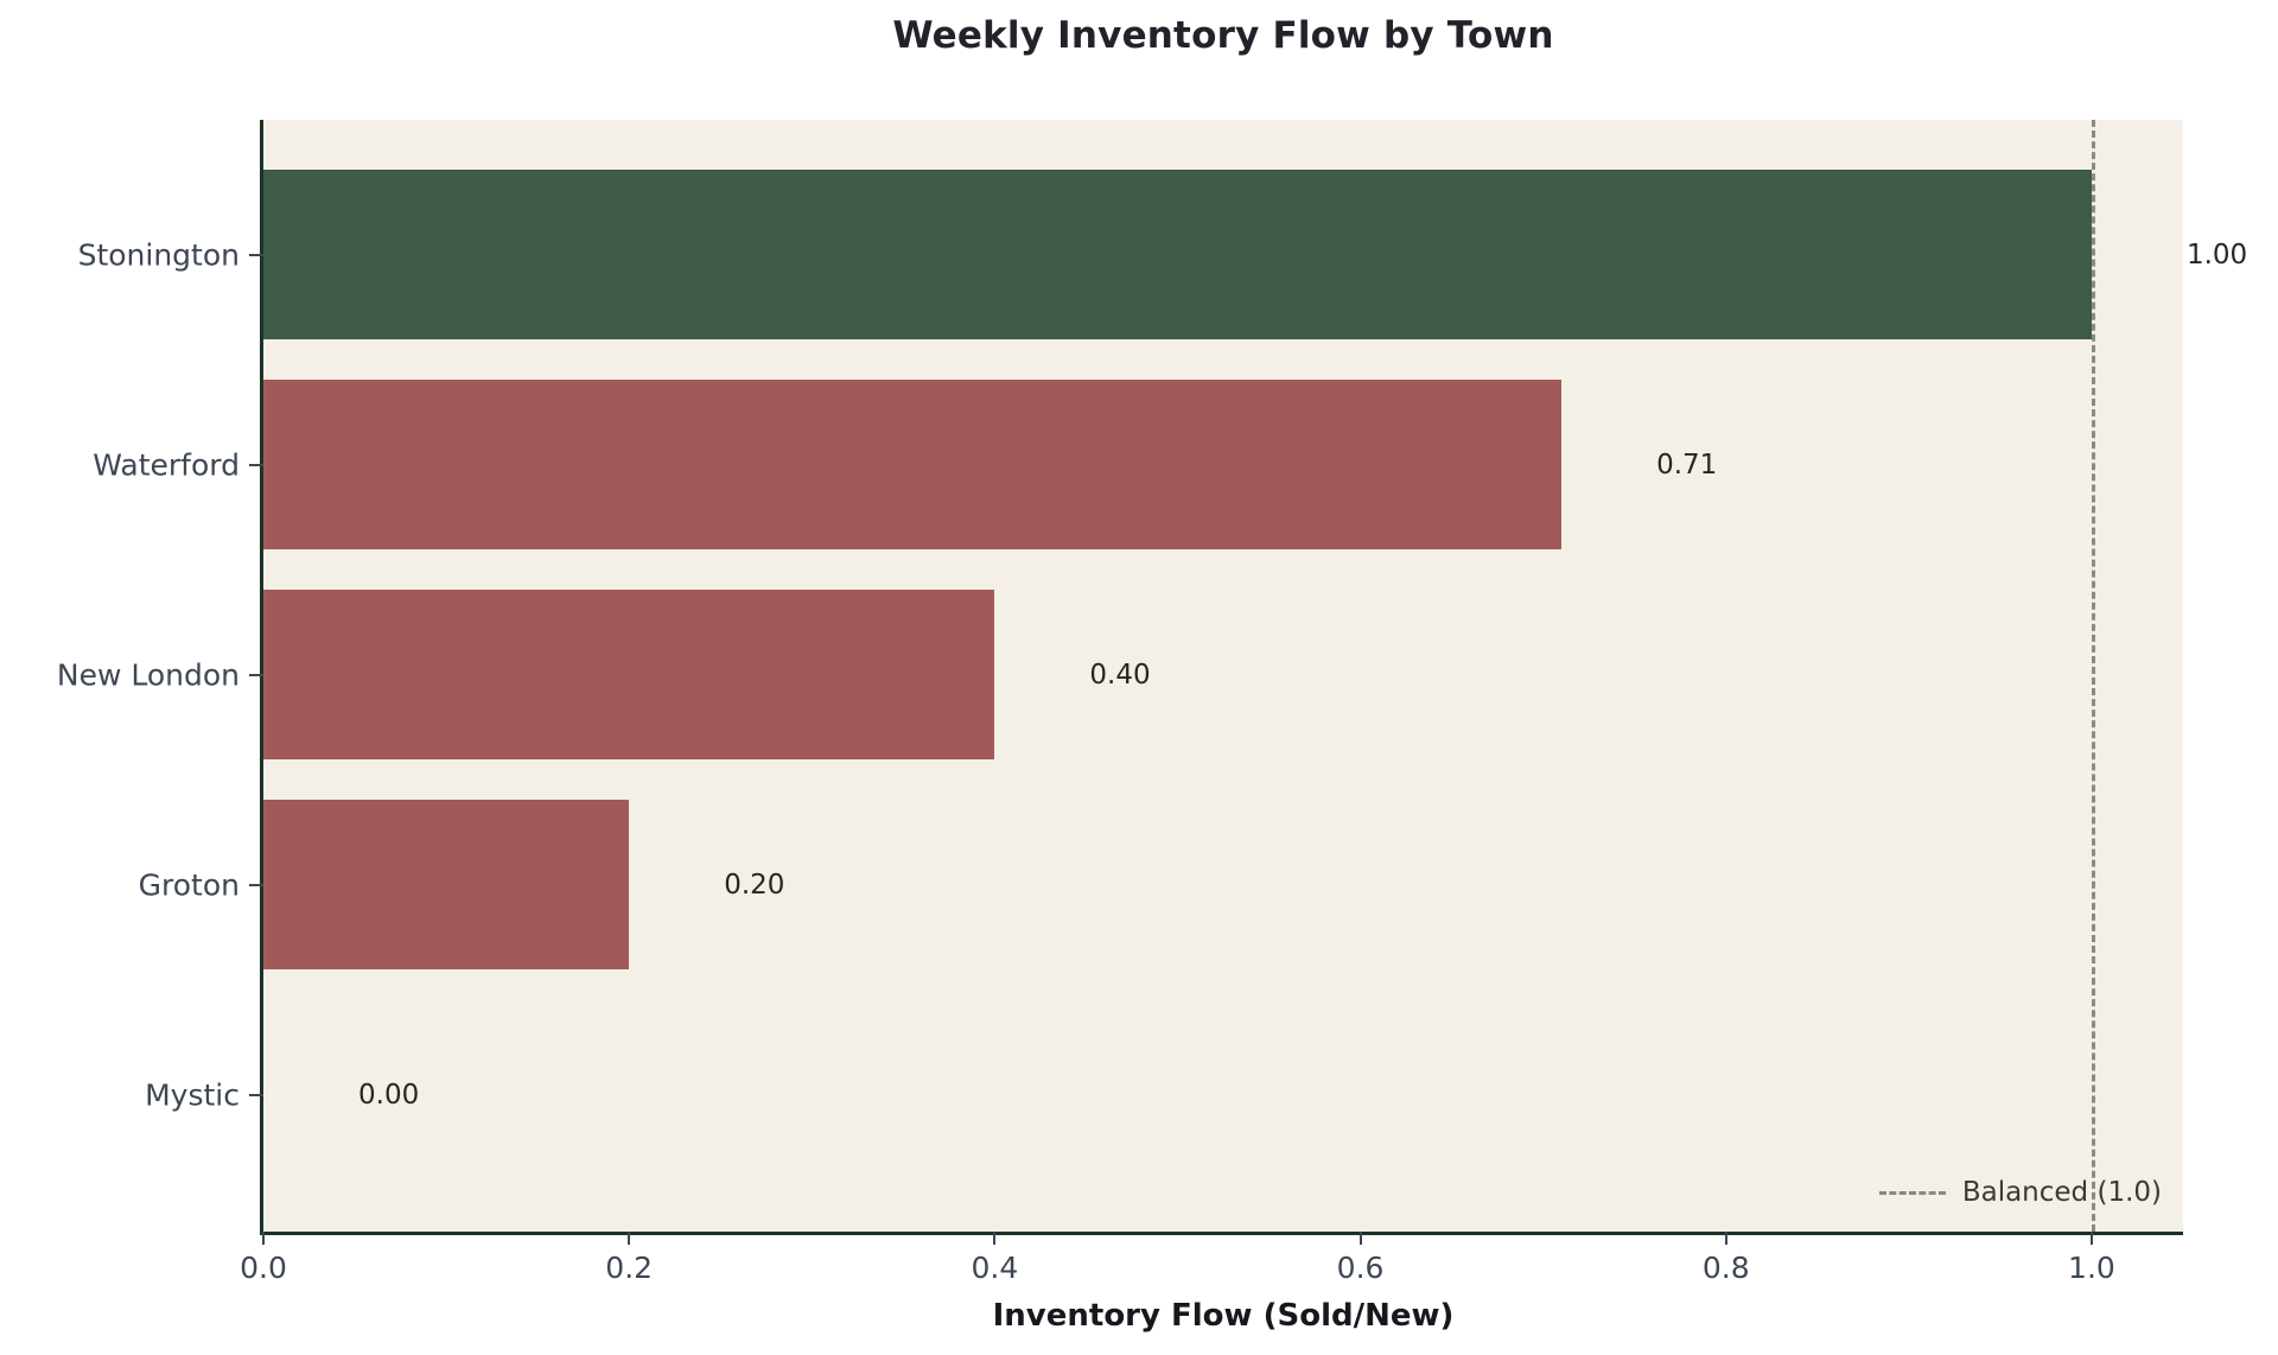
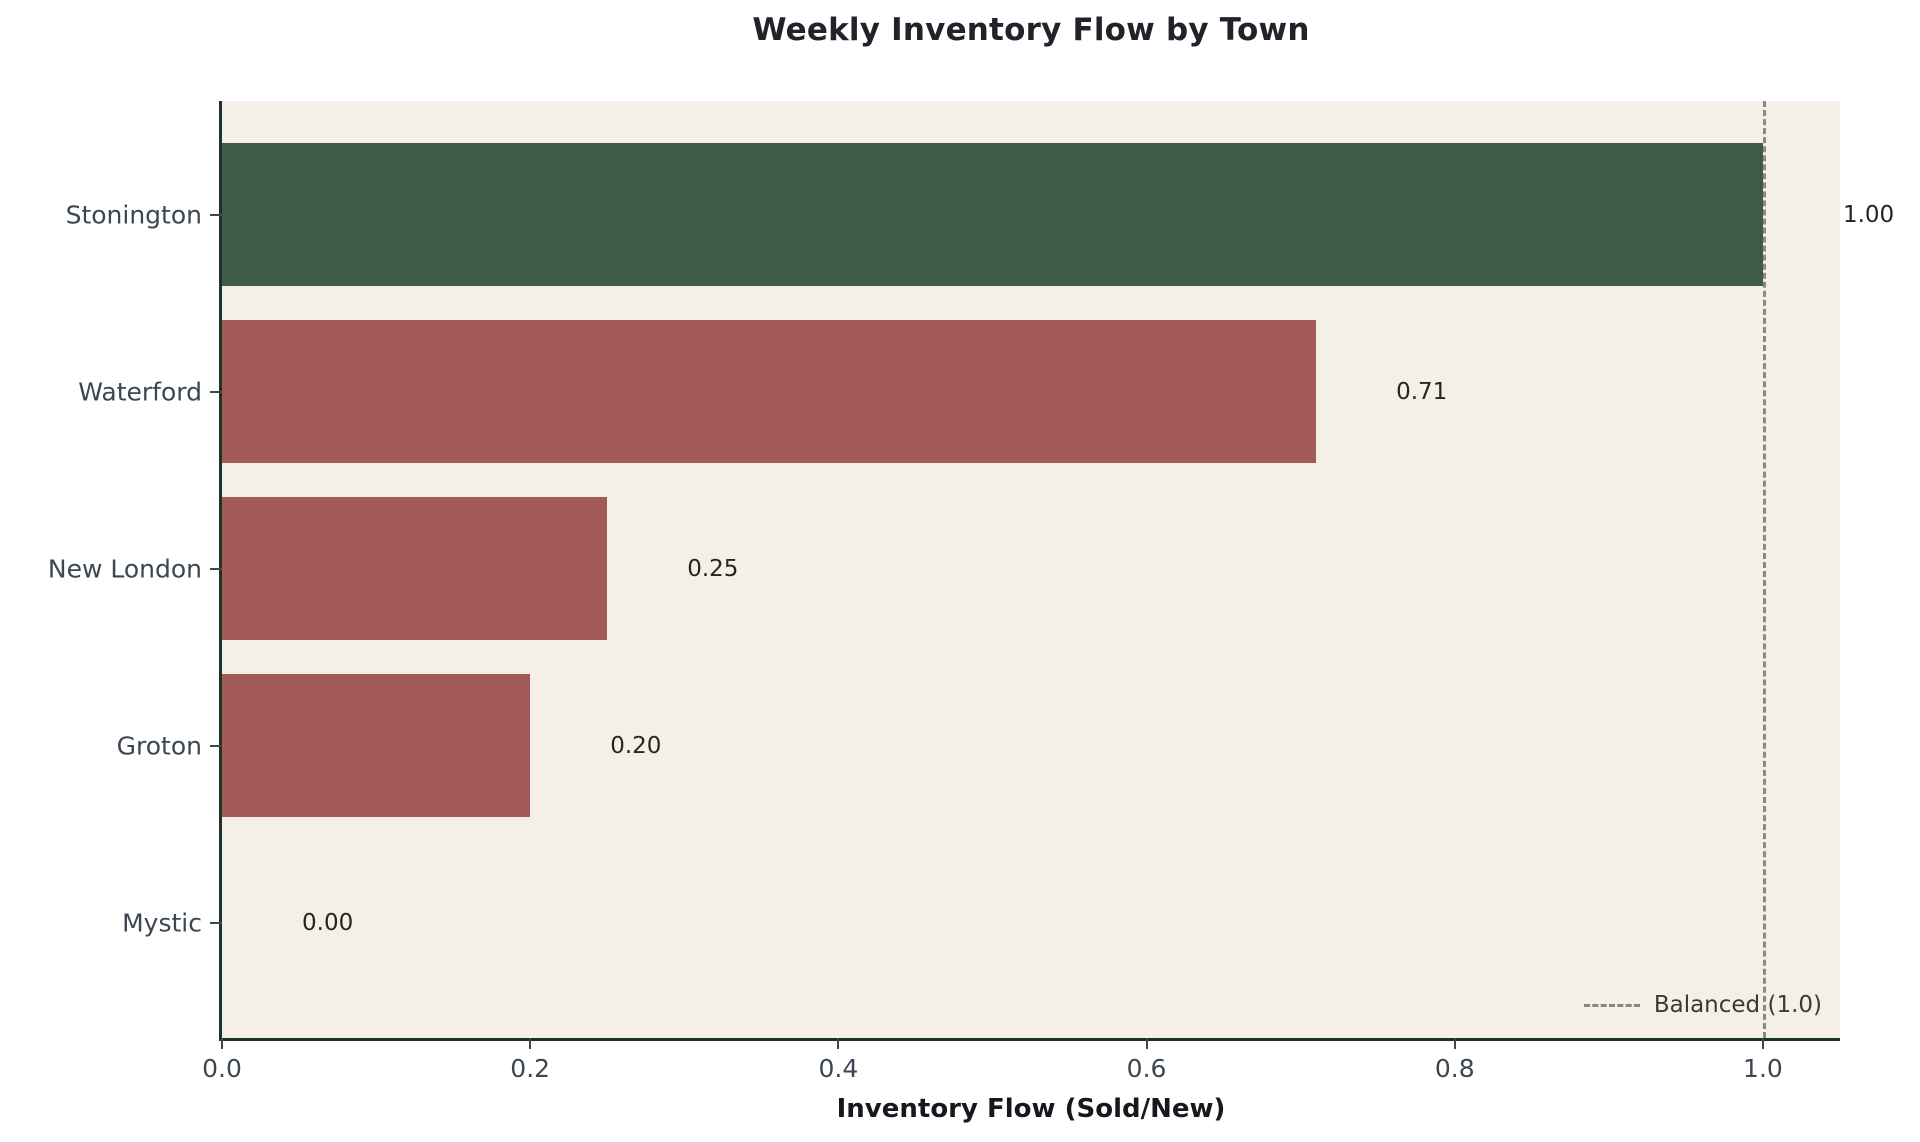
New London: 0.40 -> 0.25
